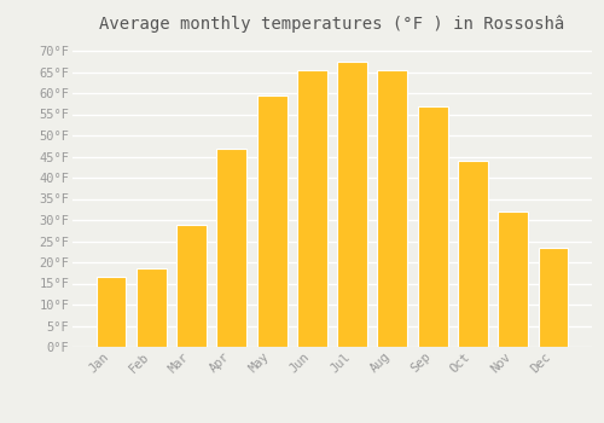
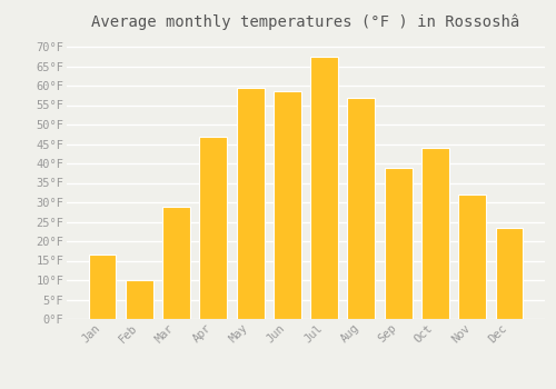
Feb: 18.5°F -> 10.0°F
Jun: 65.5°F -> 58.5°F
Aug: 65.5°F -> 57.0°F
Sep: 57.0°F -> 39.0°F
